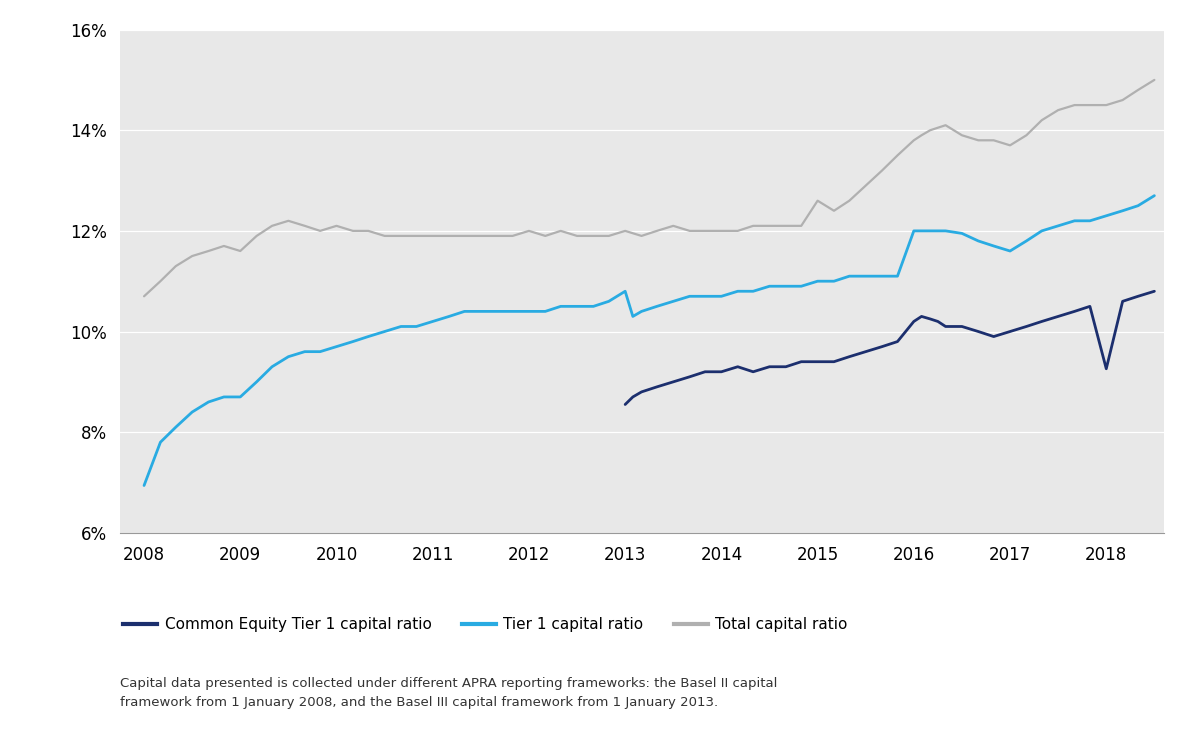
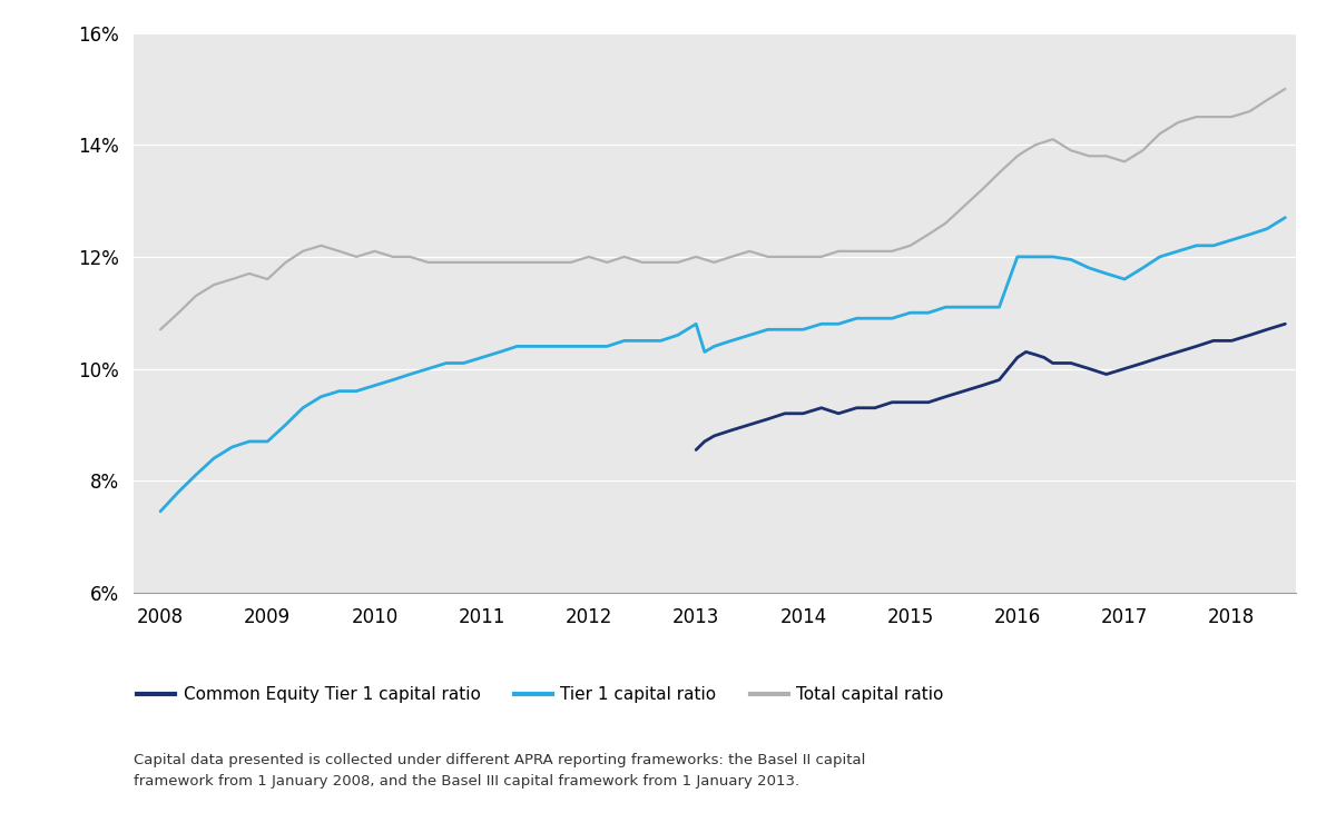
Tier 1 capital ratio/2008: 6.94% -> 7.45%
Total capital ratio/2015: 12.6% -> 12.2%
Common Equity Tier 1 capital ratio/2018: 9.26% -> 10.50%
